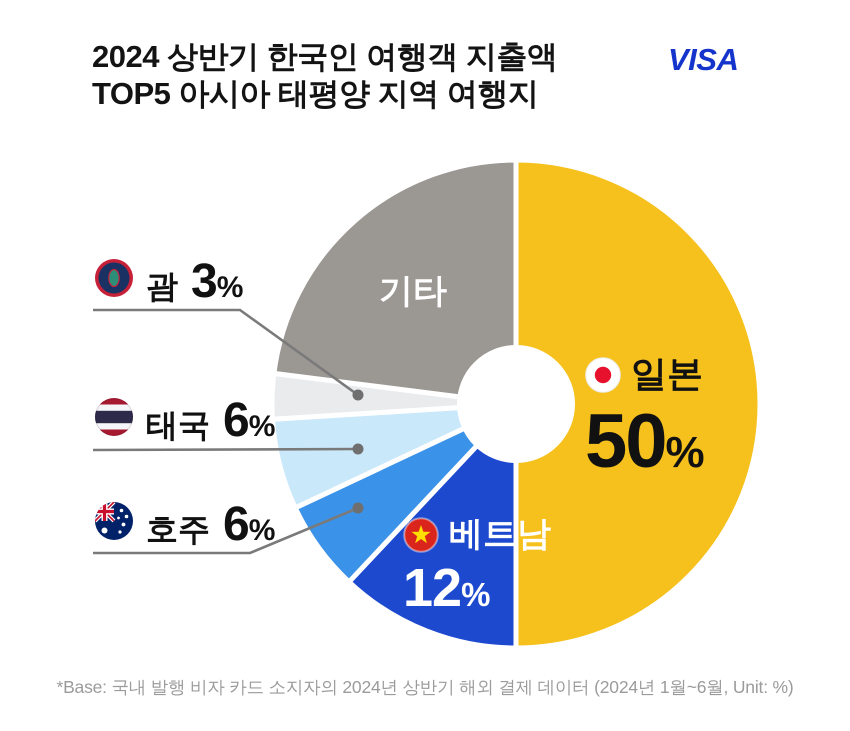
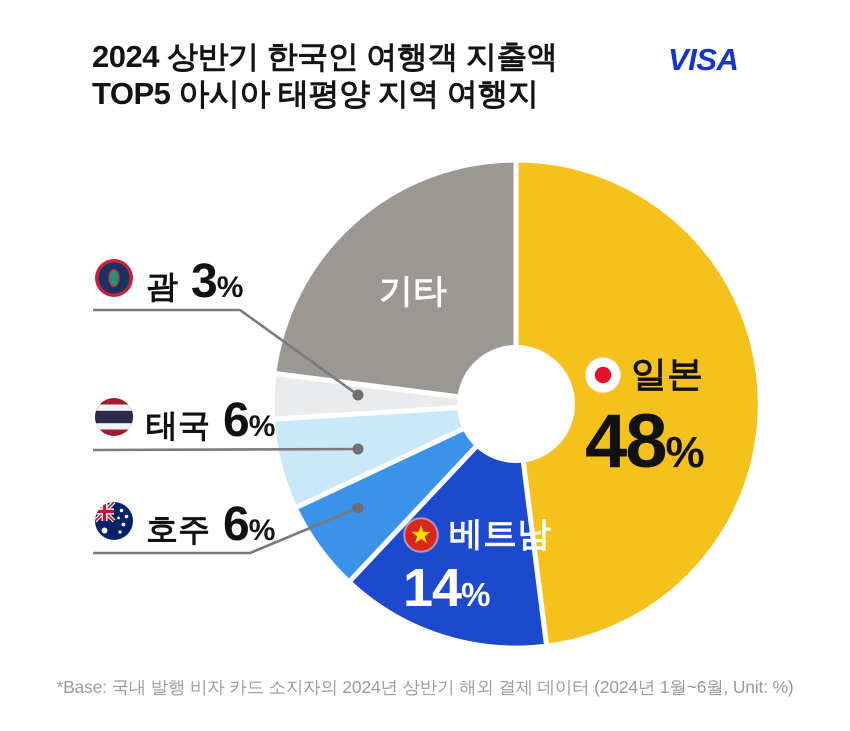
일본: 50 -> 48
베트남: 12 -> 14
